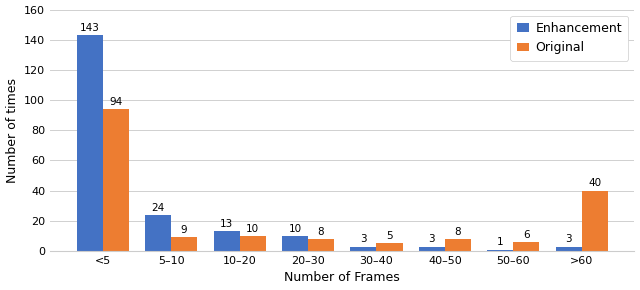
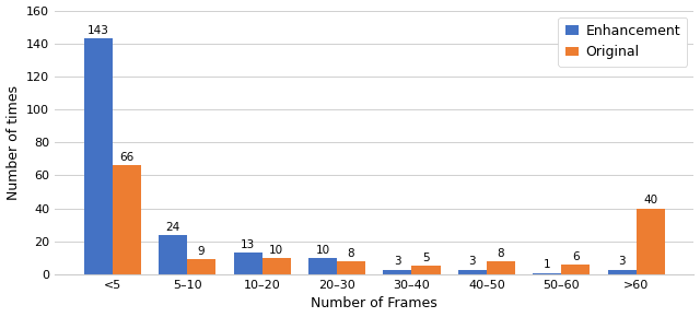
Original/<5: 94 -> 66
